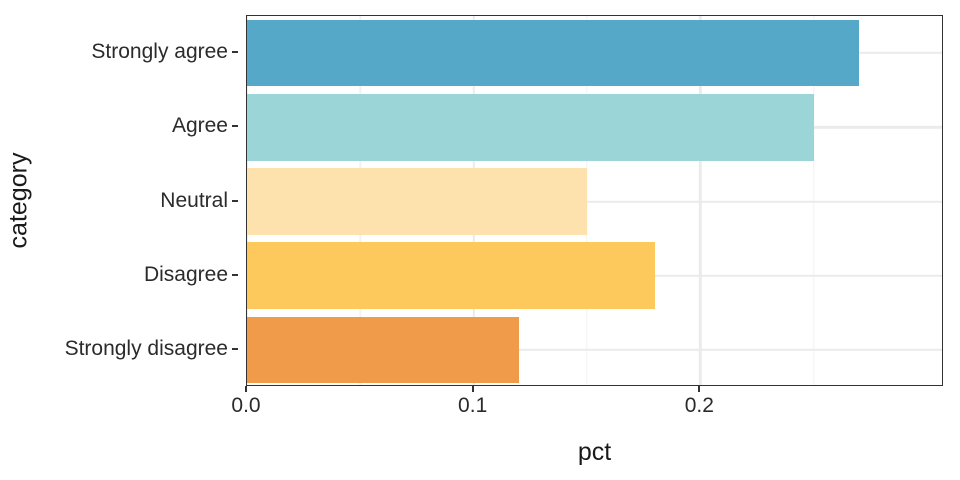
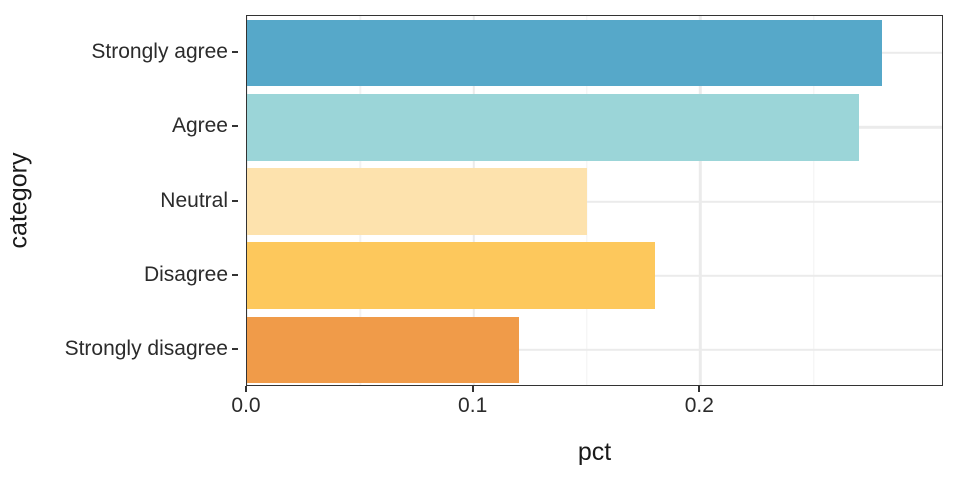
Strongly agree: 0.27 -> 0.28
Agree: 0.25 -> 0.27
